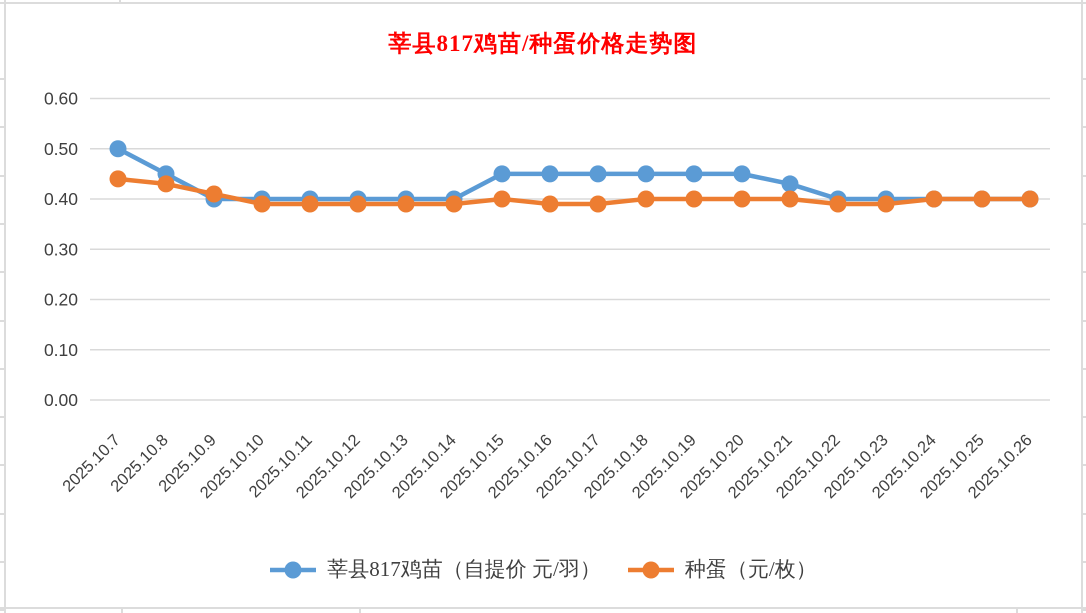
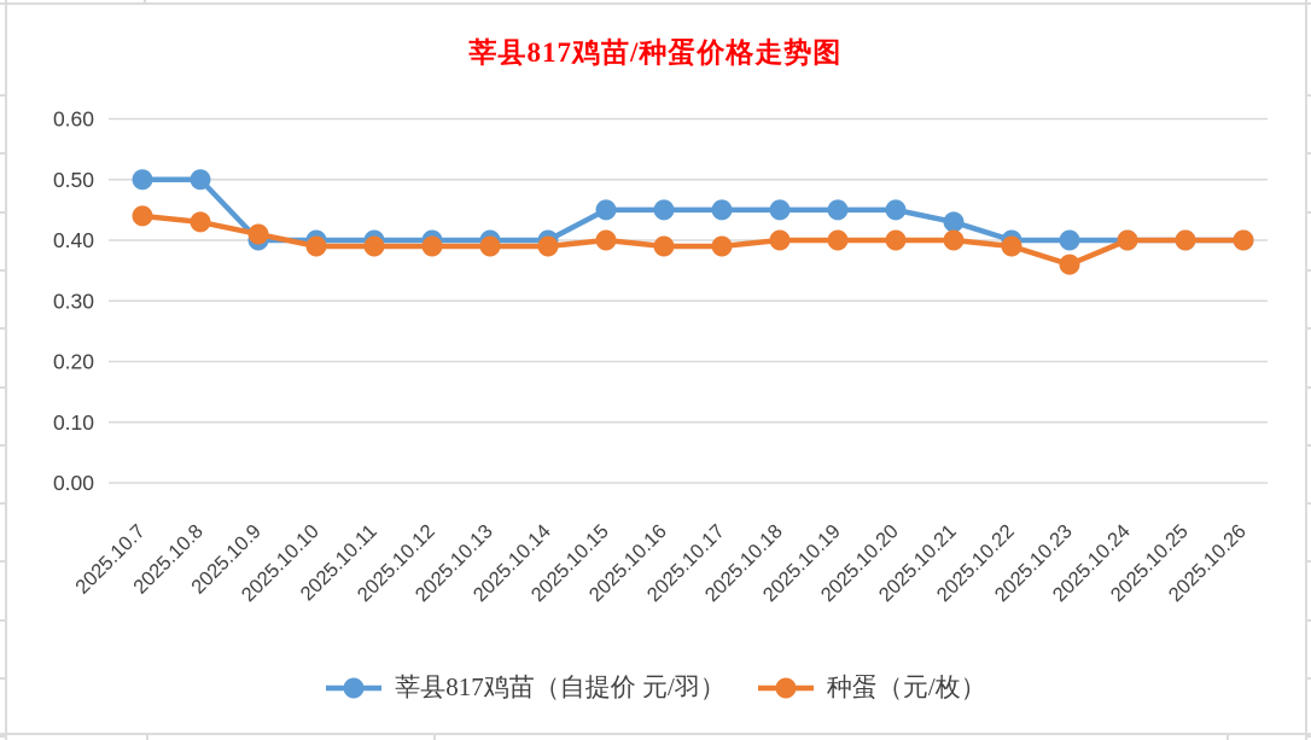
莘县817鸡苗（自提价 元/羽）/2025.10.8: 0.45 -> 0.50
种蛋（元/枚）/2025.10.23: 0.39 -> 0.36
